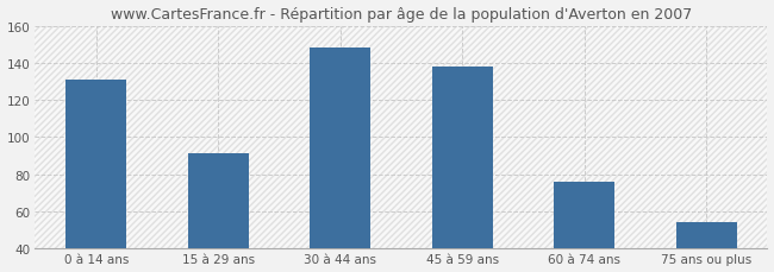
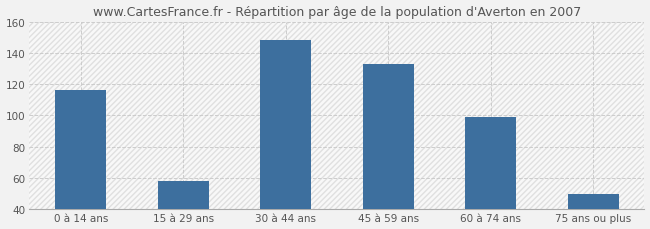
0 à 14 ans: 131 -> 116
15 à 29 ans: 91 -> 58
45 à 59 ans: 138 -> 133
60 à 74 ans: 76 -> 99
75 ans ou plus: 54 -> 50
